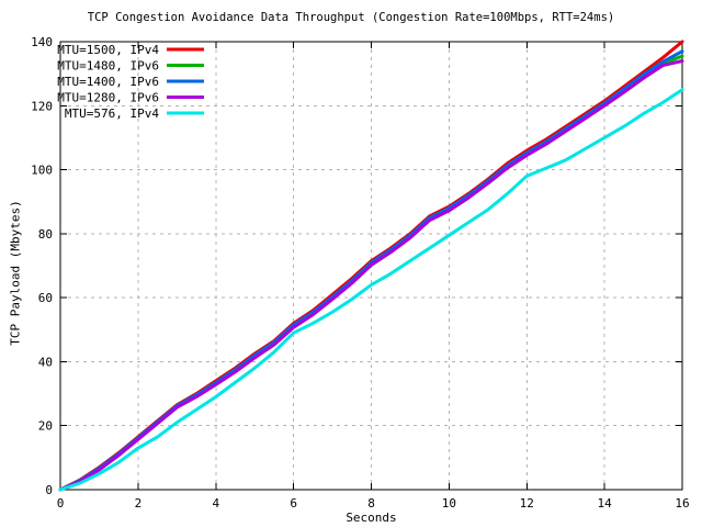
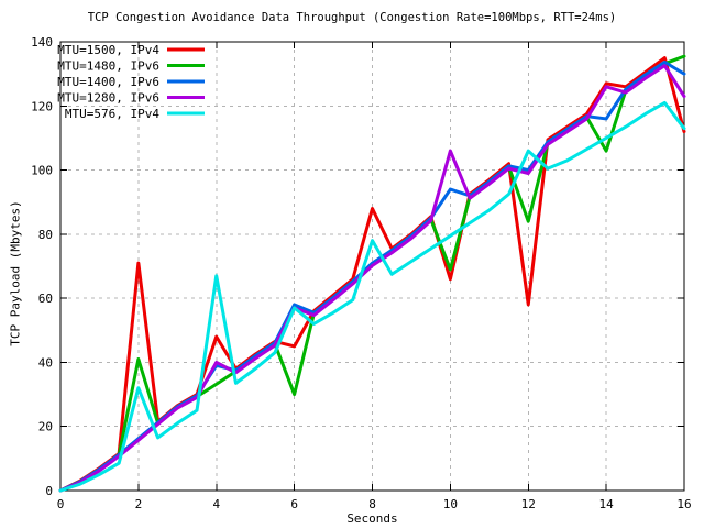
MTU=1500, IPv4/2: 16 -> 71
MTU=1480, IPv6/2: 16 -> 41
MTU=576, IPv4/2: 13 -> 32
MTU=1500, IPv4/4: 34 -> 48
MTU=1400, IPv6/4: 34 -> 39
MTU=1280, IPv6/4: 33 -> 40
MTU=576, IPv4/4: 29 -> 67
MTU=1500, IPv4/6: 52 -> 45
MTU=1480, IPv6/6: 51 -> 30
MTU=1400, IPv6/6: 52 -> 58
MTU=1280, IPv6/6: 51 -> 57
MTU=576, IPv4/6: 49 -> 57
MTU=1500, IPv4/8: 72 -> 88
MTU=576, IPv4/8: 64 -> 78
MTU=1500, IPv4/10: 88 -> 66
MTU=1480, IPv6/10: 88 -> 69
MTU=1400, IPv6/10: 88 -> 94
MTU=1280, IPv6/10: 87 -> 106
MTU=1500, IPv4/12: 106 -> 58
MTU=1480, IPv6/12: 105 -> 84
MTU=1400, IPv6/12: 105 -> 100
MTU=1280, IPv6/12: 104 -> 99
MTU=576, IPv4/12: 98 -> 106
MTU=1500, IPv4/14: 122 -> 127
MTU=1480, IPv6/14: 120 -> 106
MTU=1400, IPv6/14: 121 -> 116
MTU=1280, IPv6/14: 120 -> 126
MTU=1500, IPv4/16: 140 -> 112
MTU=1400, IPv6/16: 137 -> 130
MTU=1280, IPv6/16: 134 -> 123
MTU=576, IPv4/16: 125 -> 113
